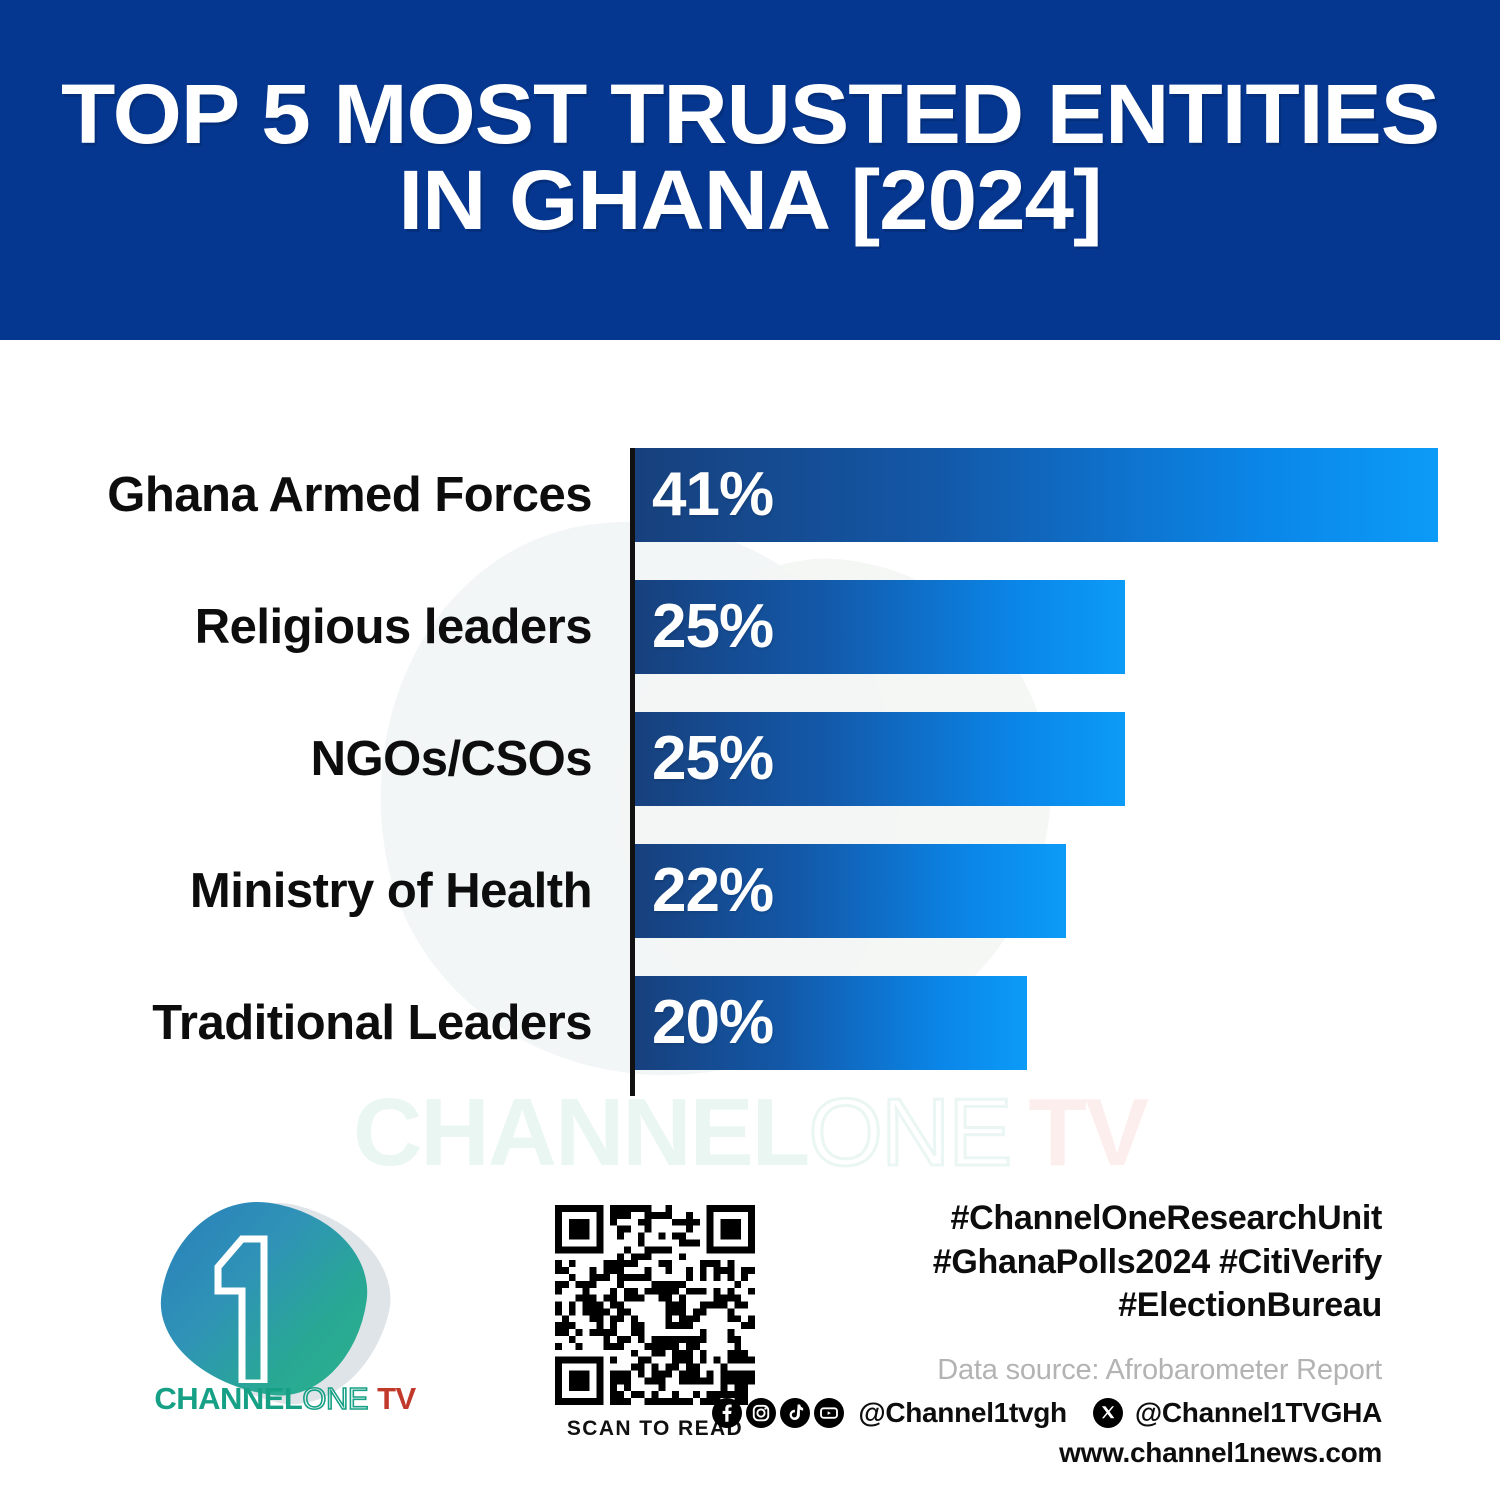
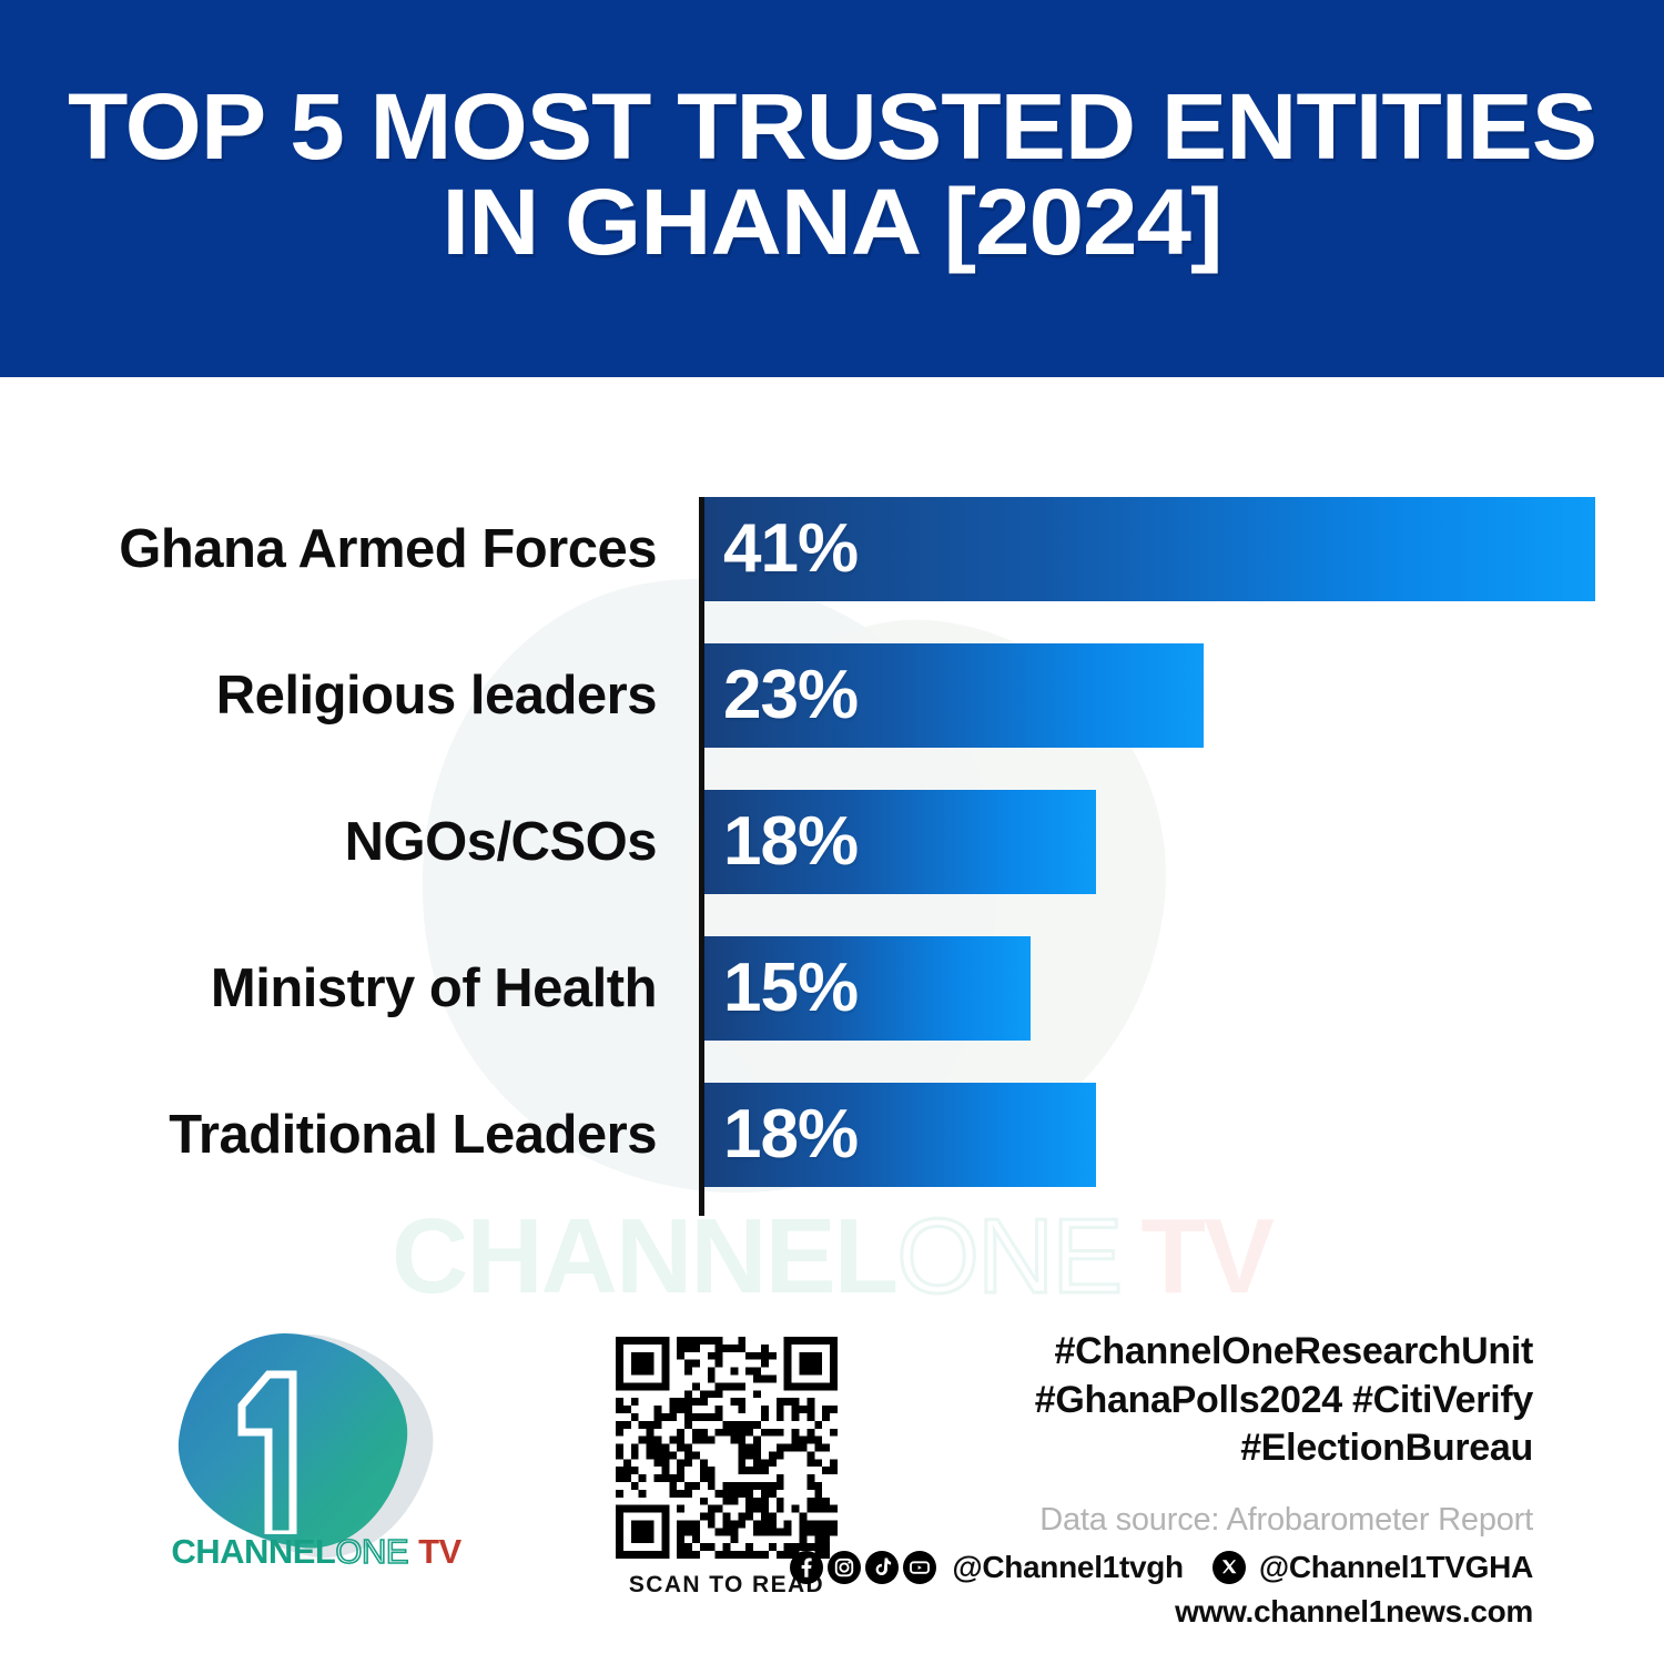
Religious leaders: 25% -> 23%
NGOs/CSOs: 25% -> 18%
Ministry of Health: 22% -> 15%
Traditional Leaders: 20% -> 18%
